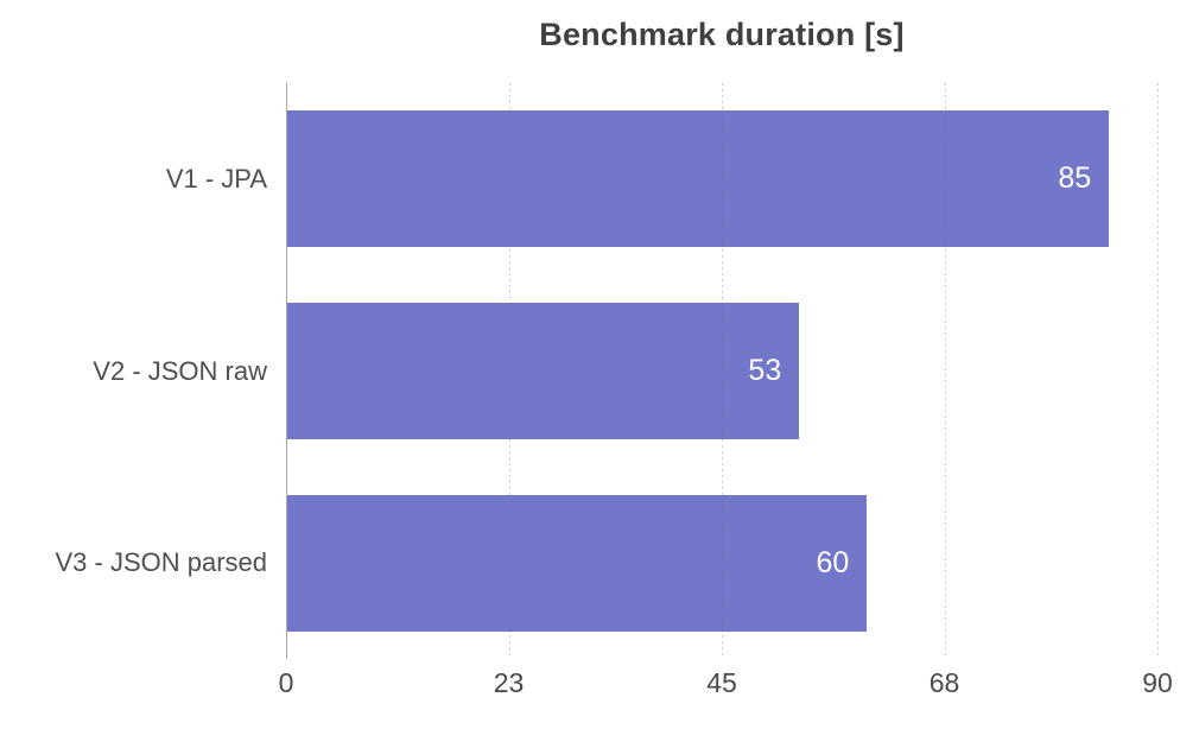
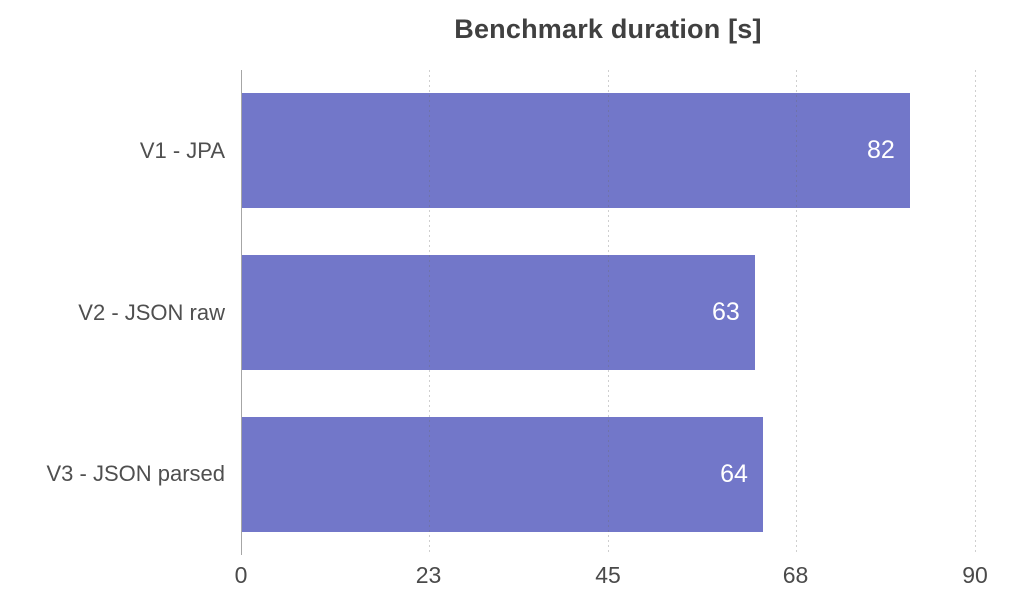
V1 - JPA: 85 -> 82
V2 - JSON raw: 53 -> 63
V3 - JSON parsed: 60 -> 64
